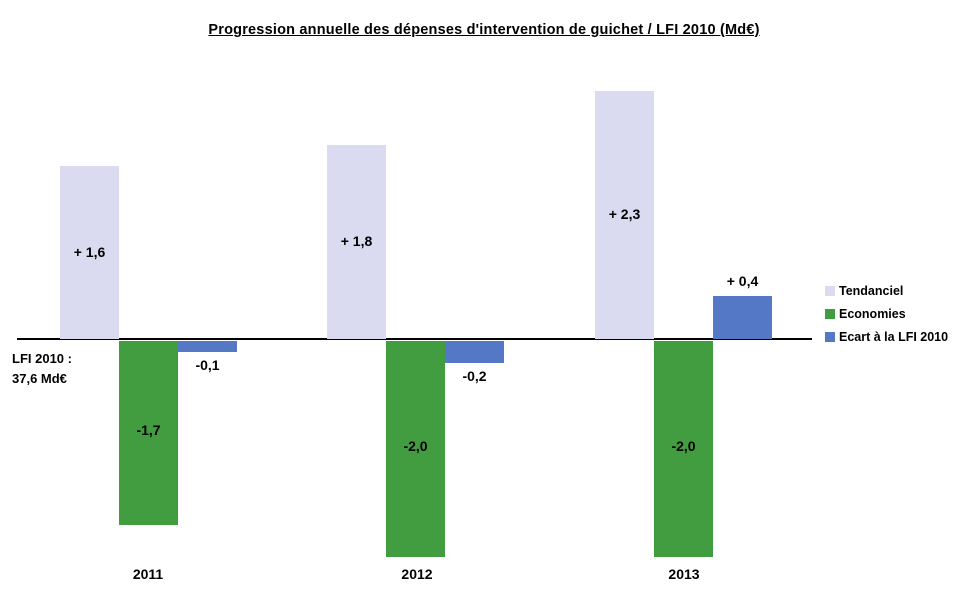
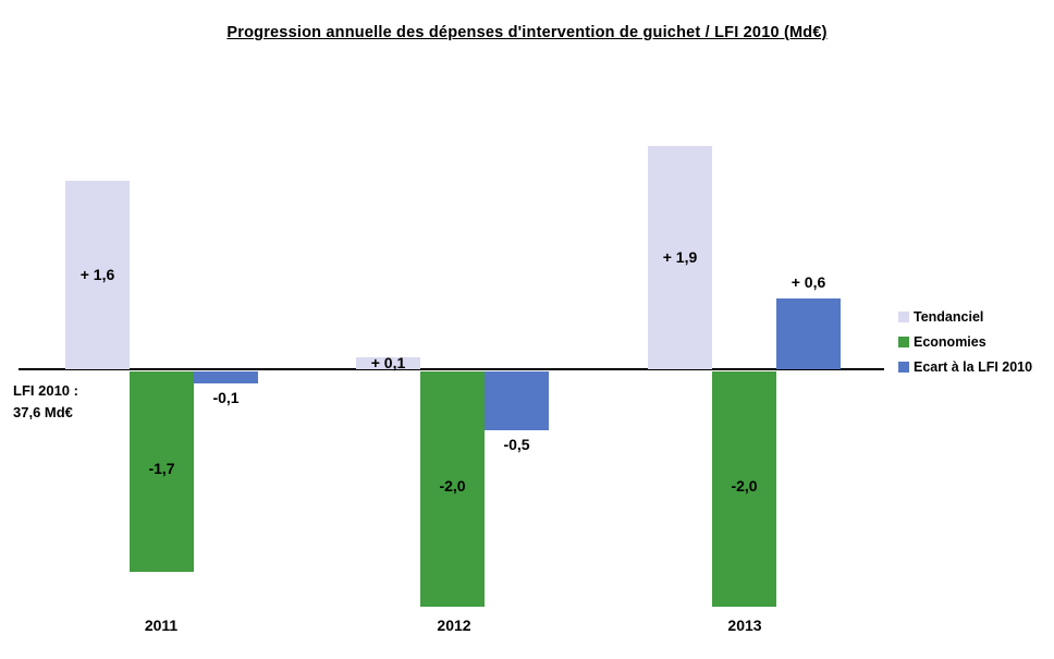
Tendanciel/2012: 1,8 -> 0,1
Ecart à la LFI 2010/2012: -0,2 -> -0,5
Tendanciel/2013: 2,3 -> 1,9
Ecart à la LFI 2010/2013: 0,4 -> 0,6
